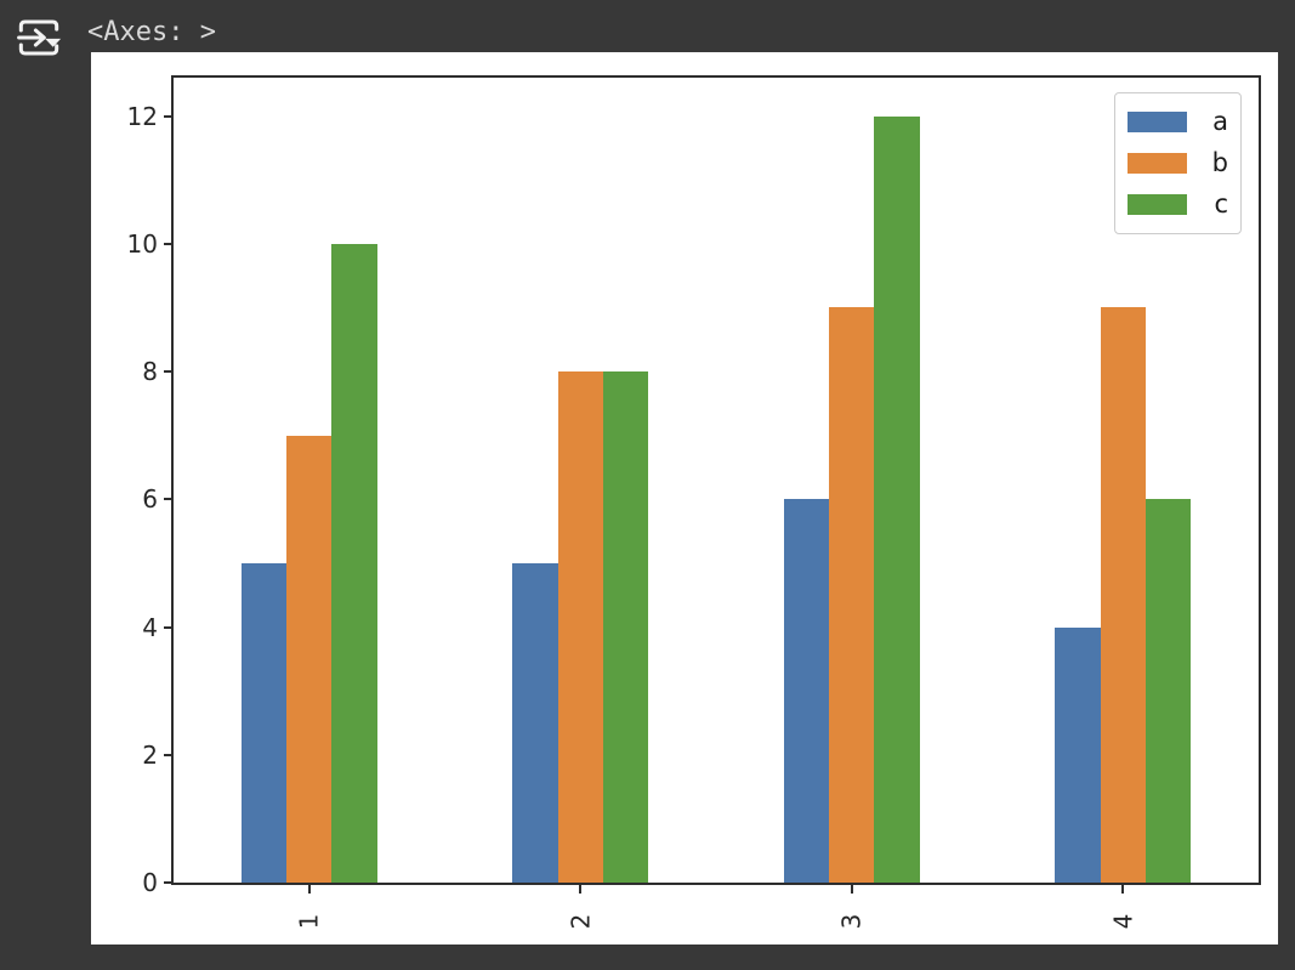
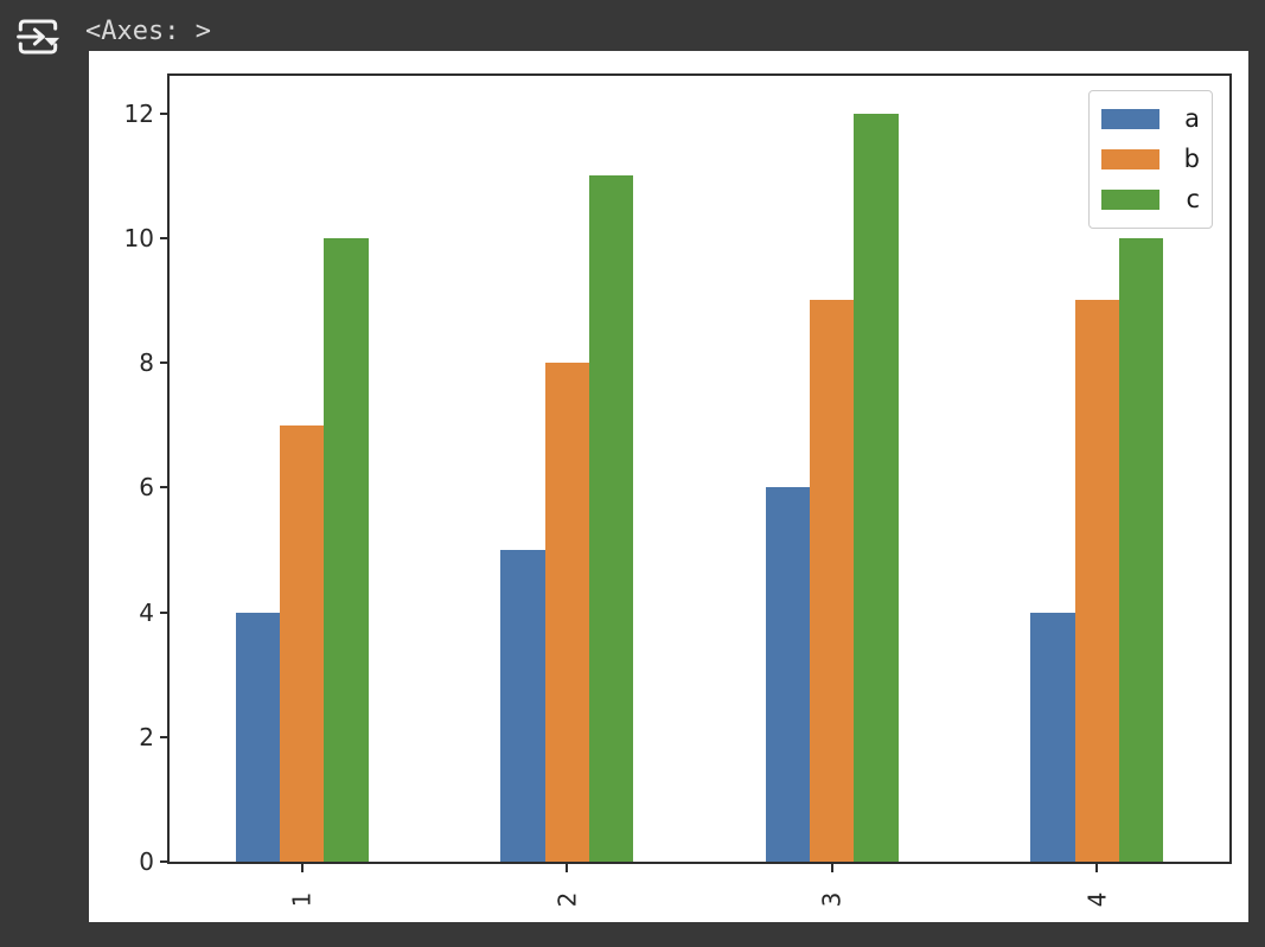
a/1: 5 -> 4
c/2: 8 -> 11
c/4: 6 -> 10
